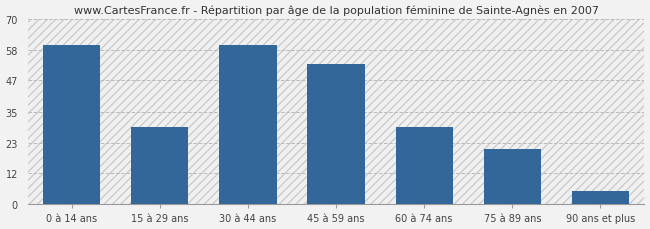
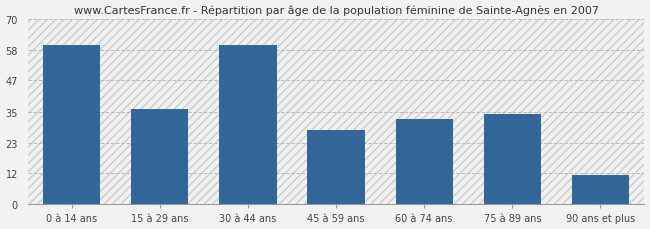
15 à 29 ans: 29 -> 36
45 à 59 ans: 53 -> 28
60 à 74 ans: 29 -> 32
75 à 89 ans: 21 -> 34
90 ans et plus: 5 -> 11
